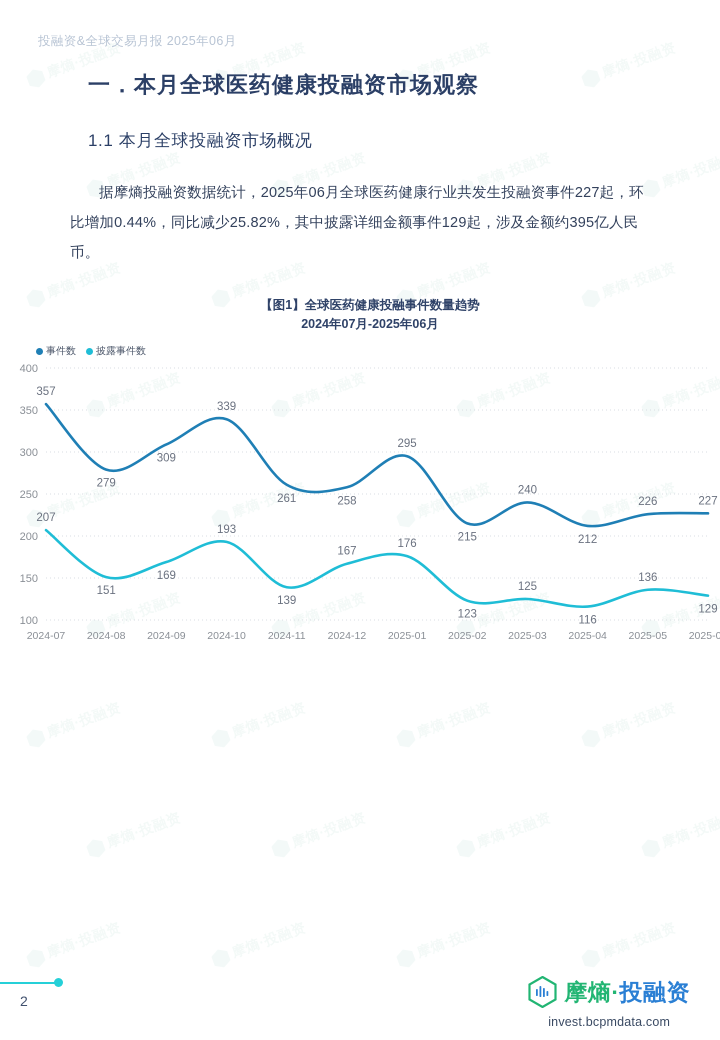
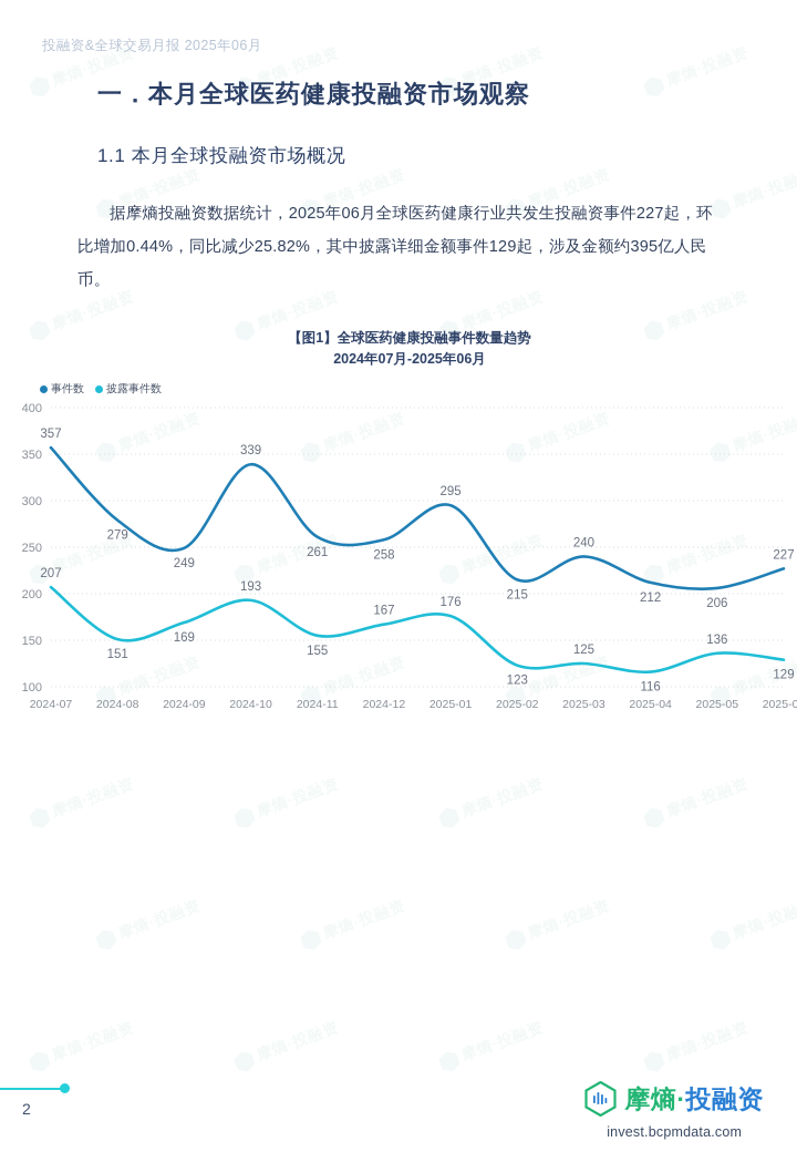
事件数/2024-09: 309 -> 249
披露事件数/2024-11: 139 -> 155
事件数/2025-05: 226 -> 206
